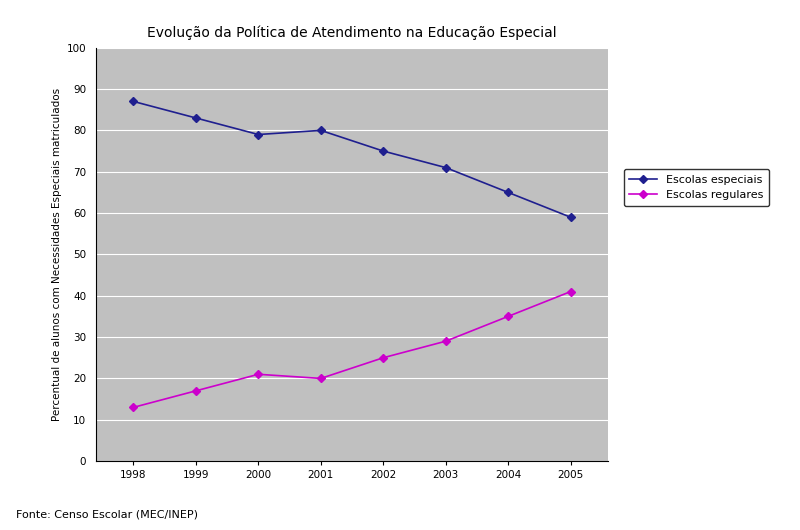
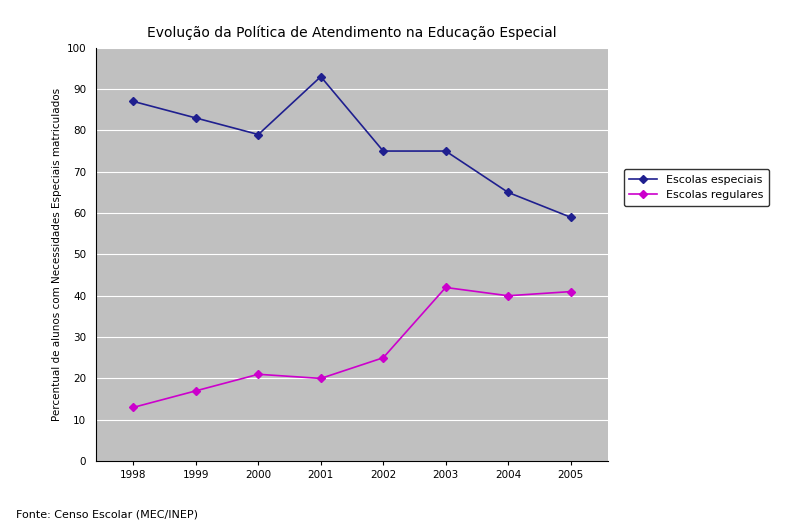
Escolas especiais/2001: 80 -> 93
Escolas especiais/2003: 71 -> 75
Escolas regulares/2003: 29 -> 42
Escolas regulares/2004: 35 -> 40
